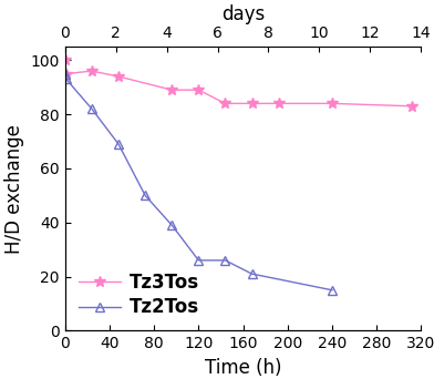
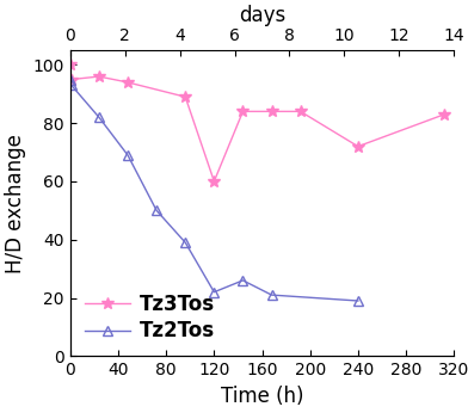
Tz3Tos/120: 89 -> 60
Tz2Tos/120: 26 -> 22
Tz3Tos/240: 84 -> 72
Tz2Tos/240: 15 -> 19
